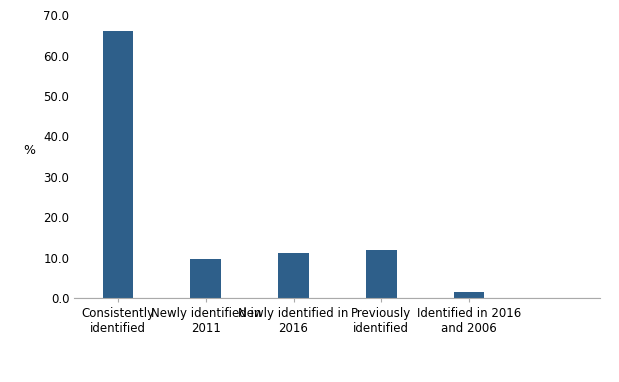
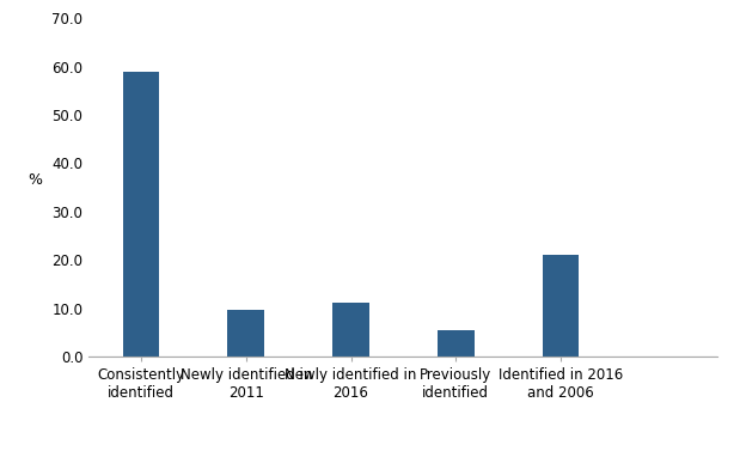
Consistently identified: 66.0 -> 59.0
Previously identified: 11.9 -> 5.5
Identified in 2016 and 2006: 1.4 -> 21.0
